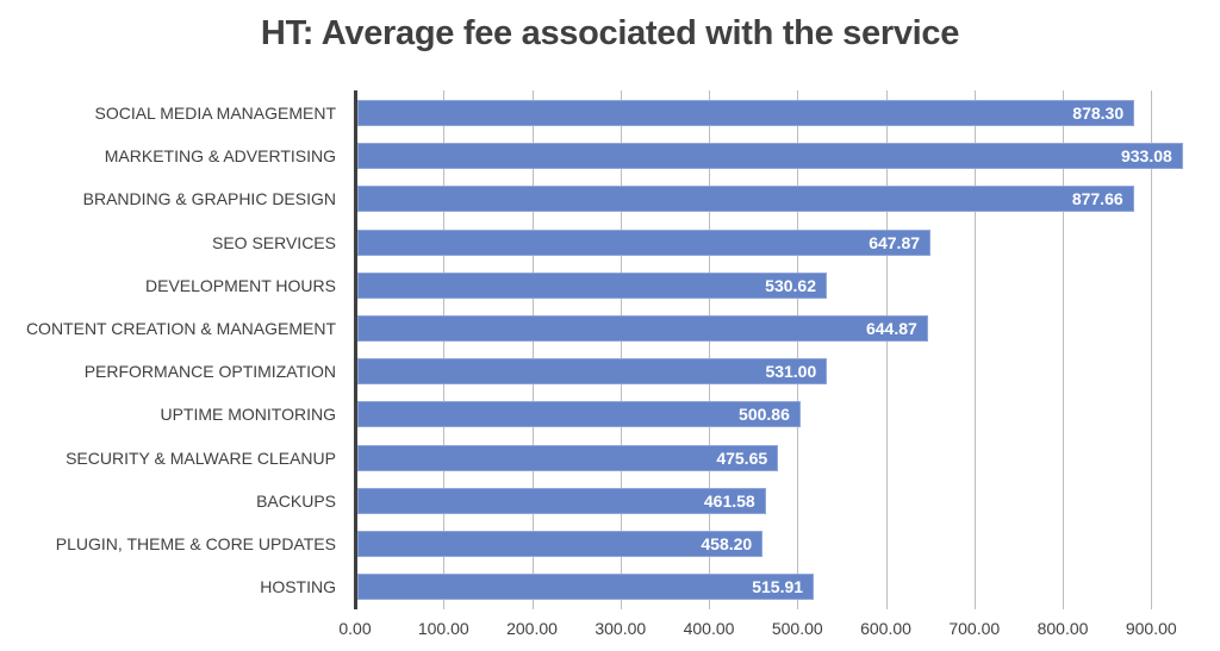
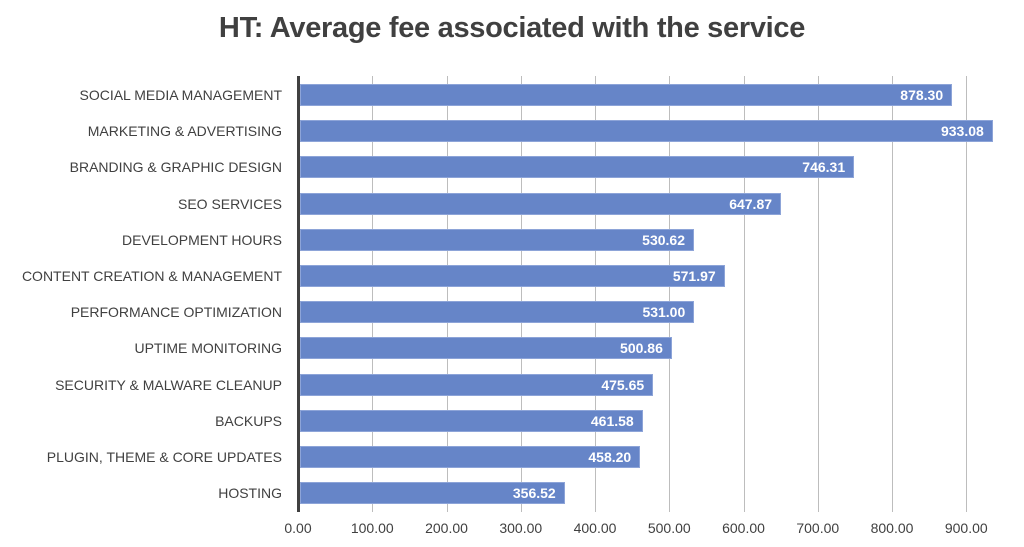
BRANDING & GRAPHIC DESIGN: 877.66 -> 746.31
CONTENT CREATION & MANAGEMENT: 644.87 -> 571.97
HOSTING: 515.91 -> 356.52
